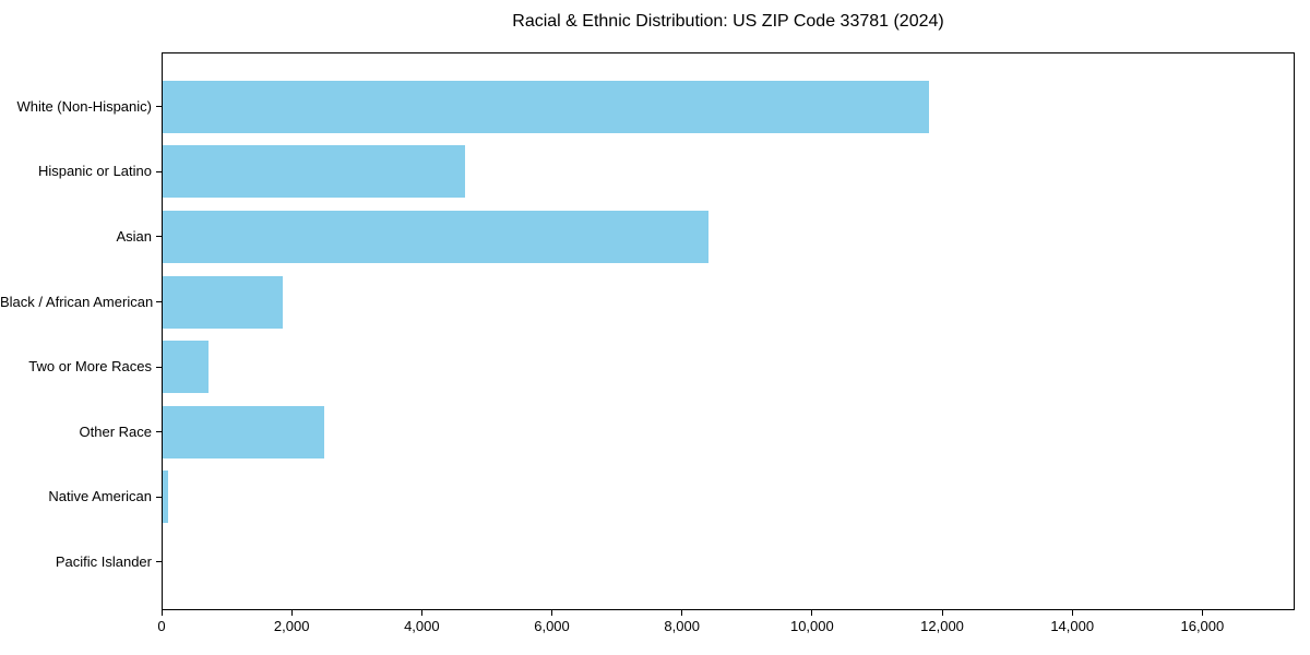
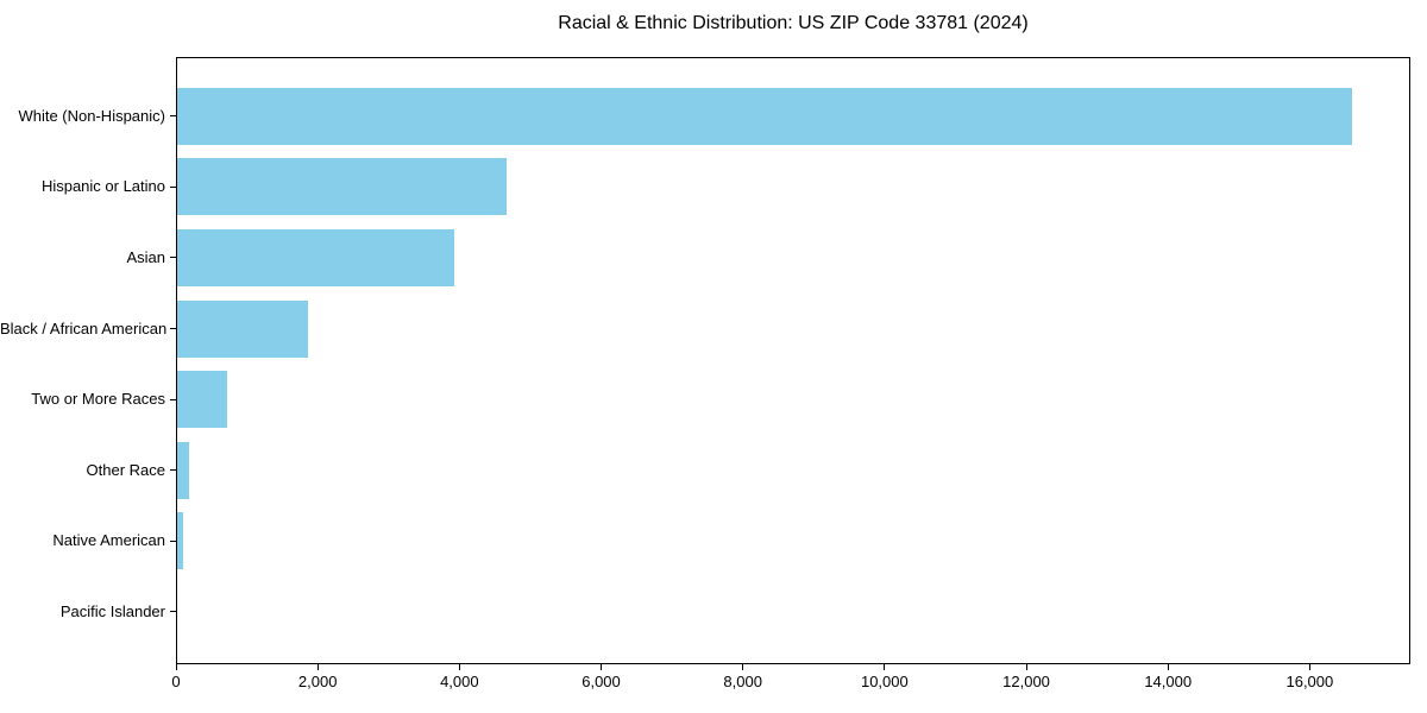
White (Non-Hispanic): 11800 -> 16600
Asian: 8400 -> 3900
Other Race: 2500 -> 200
